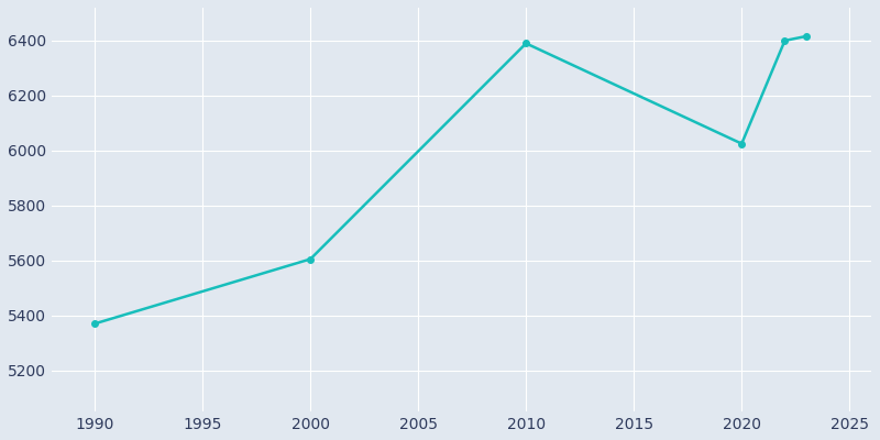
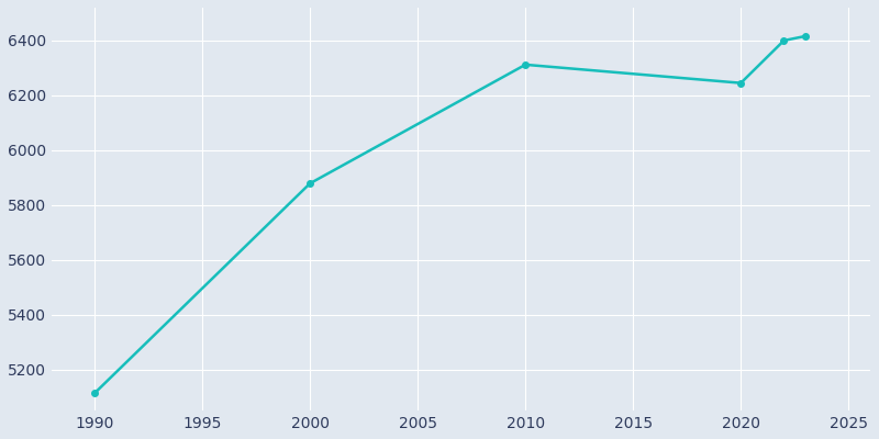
1990: 5370 -> 5114
2000: 5605 -> 5879
2010: 6390 -> 6312
2020: 6025 -> 6245
